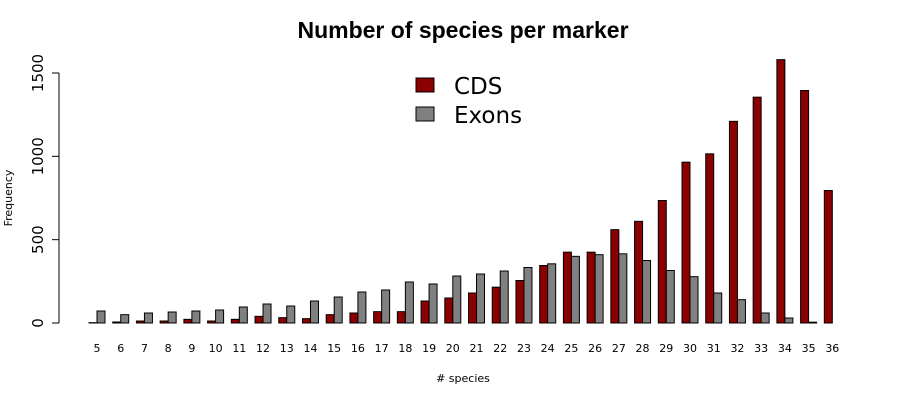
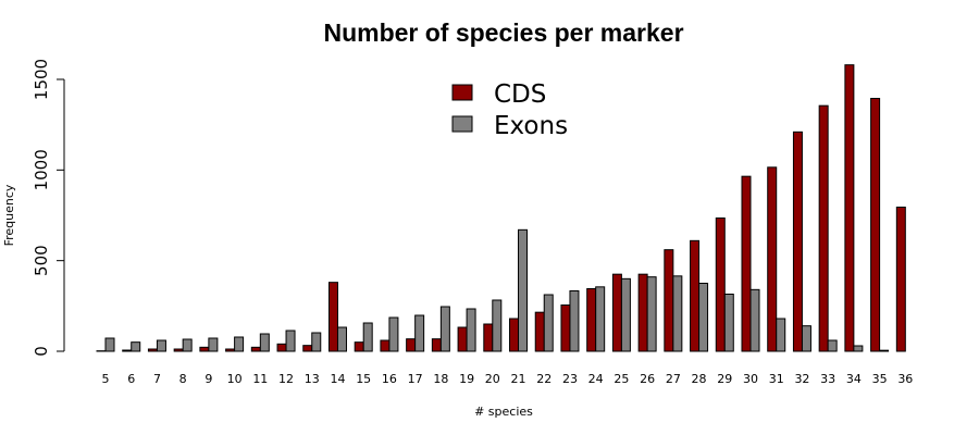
CDS/14: 30 -> 380
Exons/21: 290 -> 670
Exons/30: 280 -> 340
